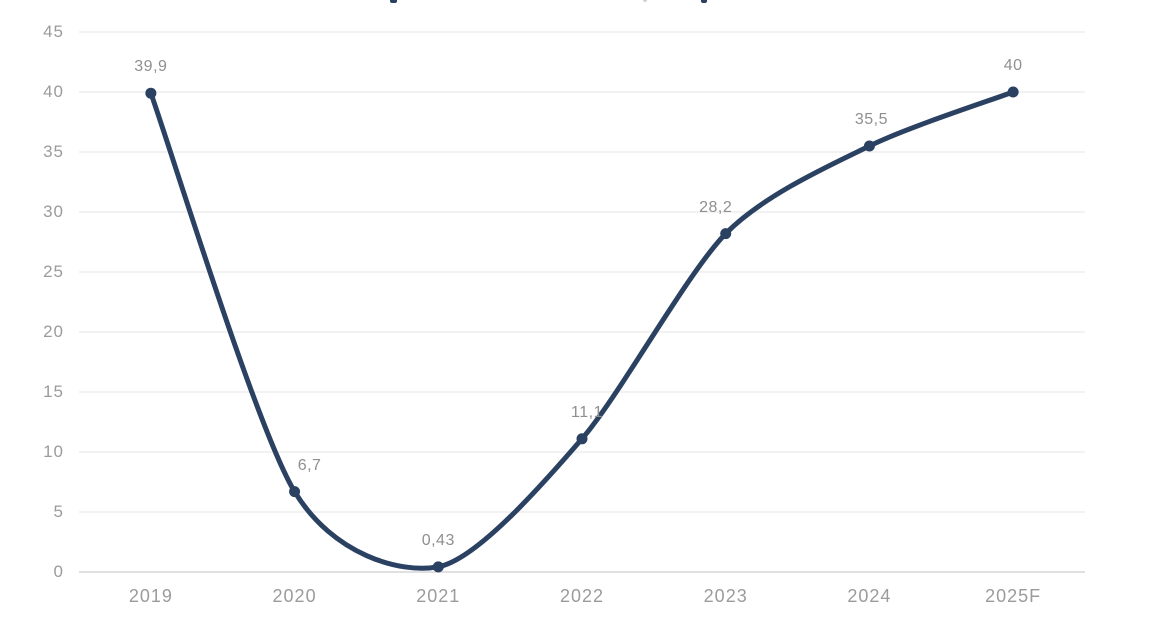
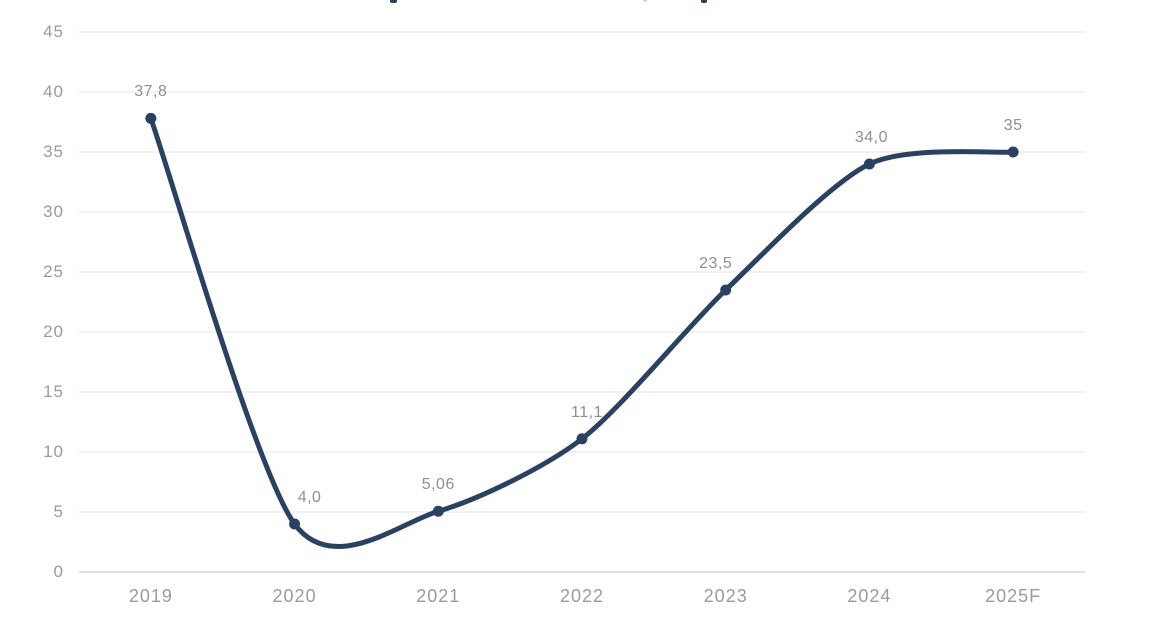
2019: 39,9 -> 37,8
2020: 6,7 -> 4,0
2021: 0,43 -> 5,06
2023: 28,2 -> 23,5
2024: 35,5 -> 34,0
2025F: 40 -> 35
